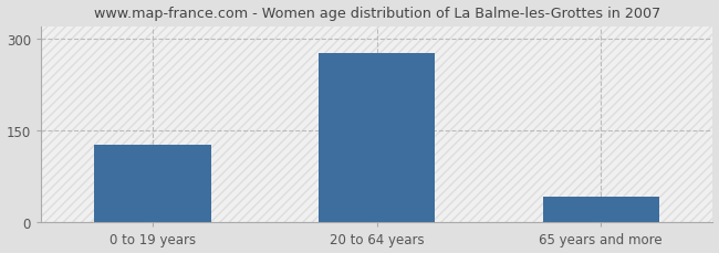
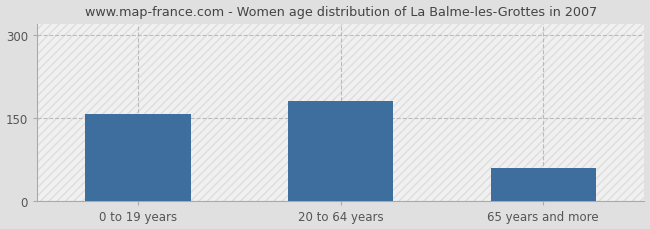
0 to 19 years: 128 -> 158
20 to 64 years: 277 -> 182
65 years and more: 42 -> 60
